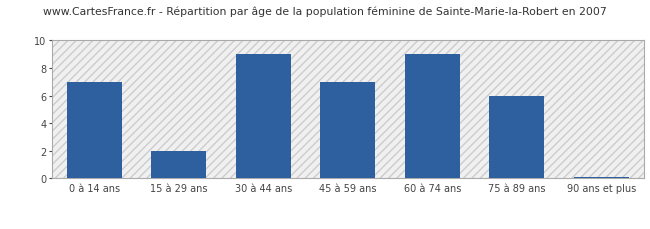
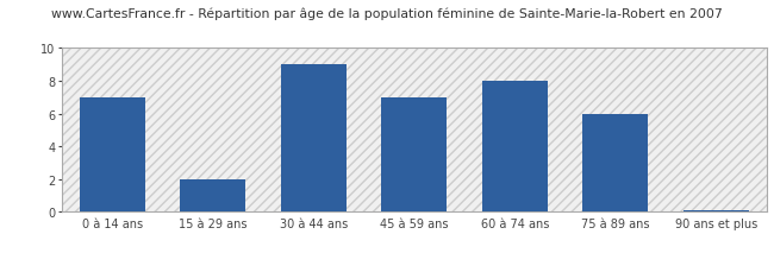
60 à 74 ans: 9.0 -> 8.0
